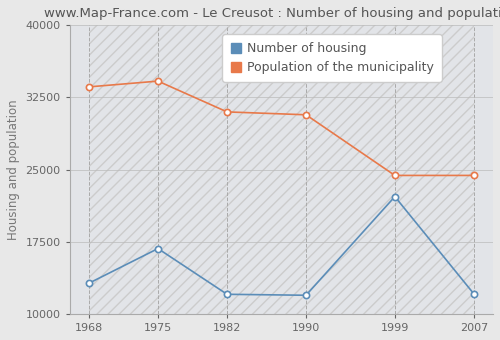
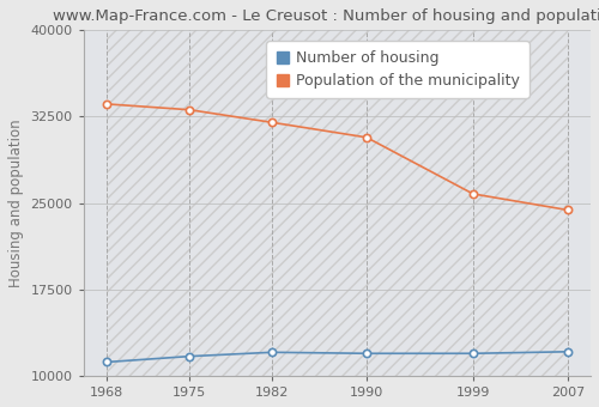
Number of housing/1968: 13200 -> 11200
Number of housing/1975: 16800 -> 11700
Population of the municipality/1975: 34200 -> 33100
Population of the municipality/1982: 31000 -> 32000
Number of housing/1999: 22200 -> 12000
Population of the municipality/1999: 24400 -> 25800
